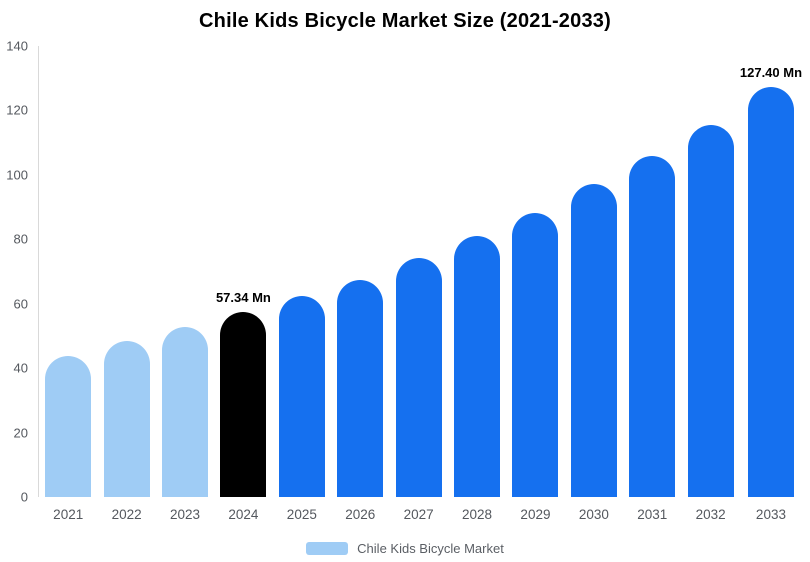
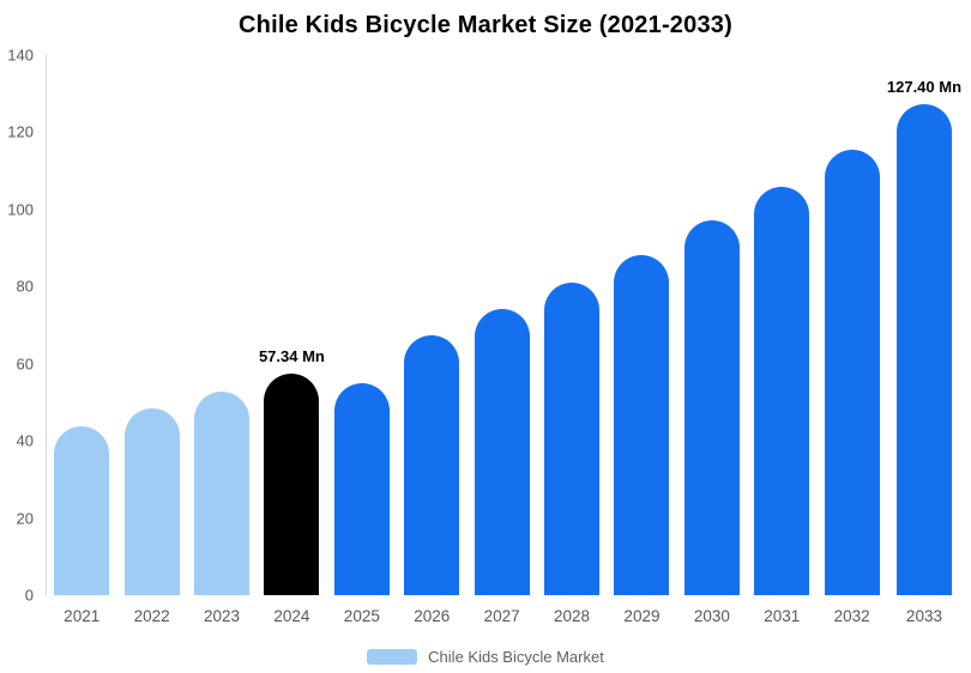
2025: 62 -> 55
